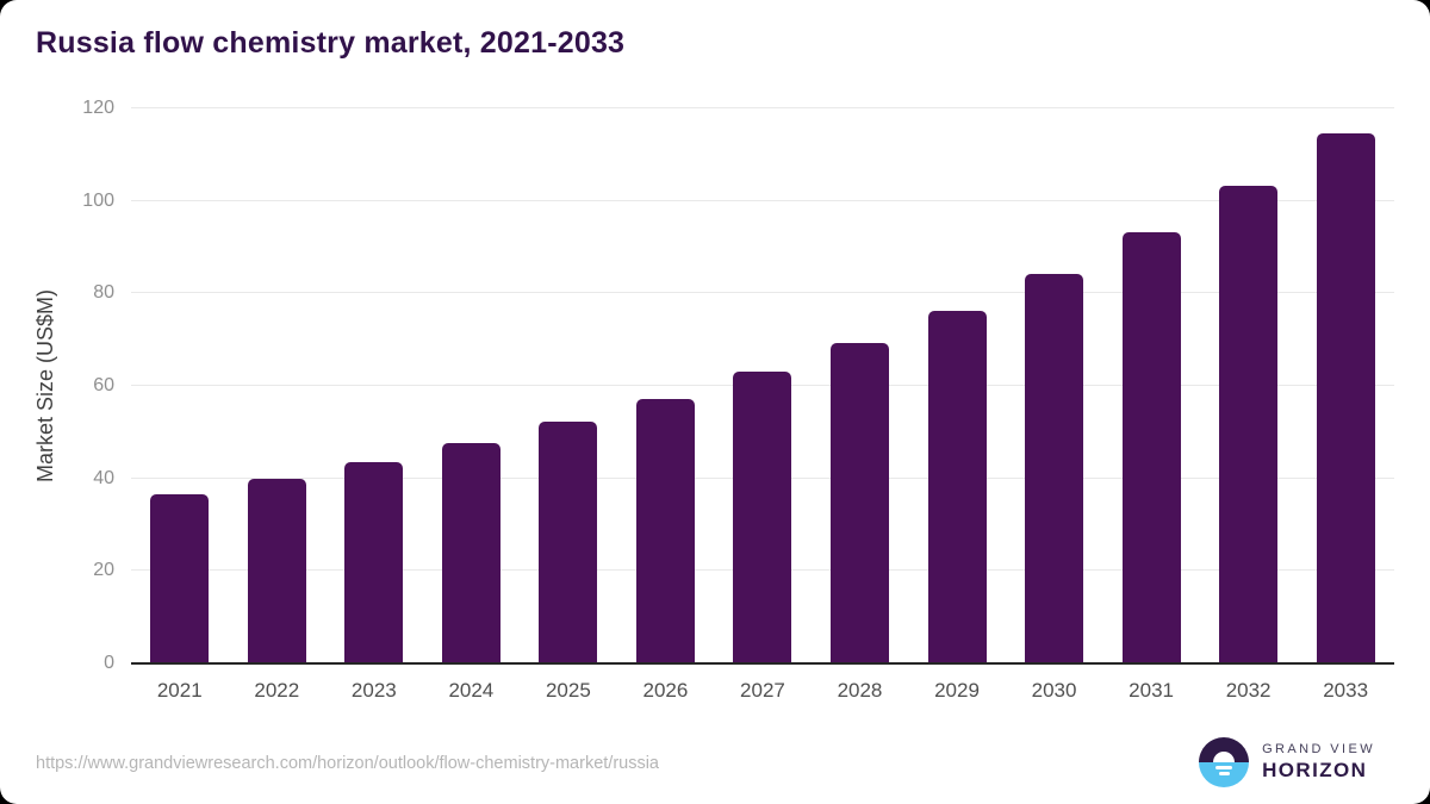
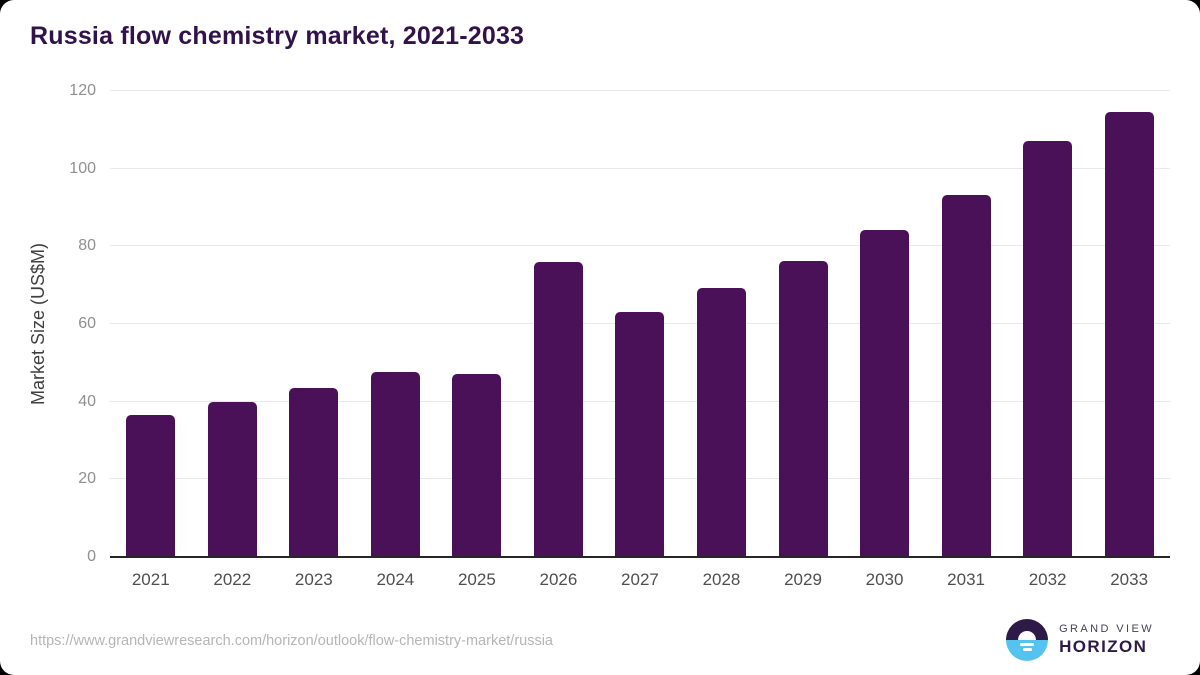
2025: 52 -> 47
2026: 57 -> 76
2032: 103 -> 107
